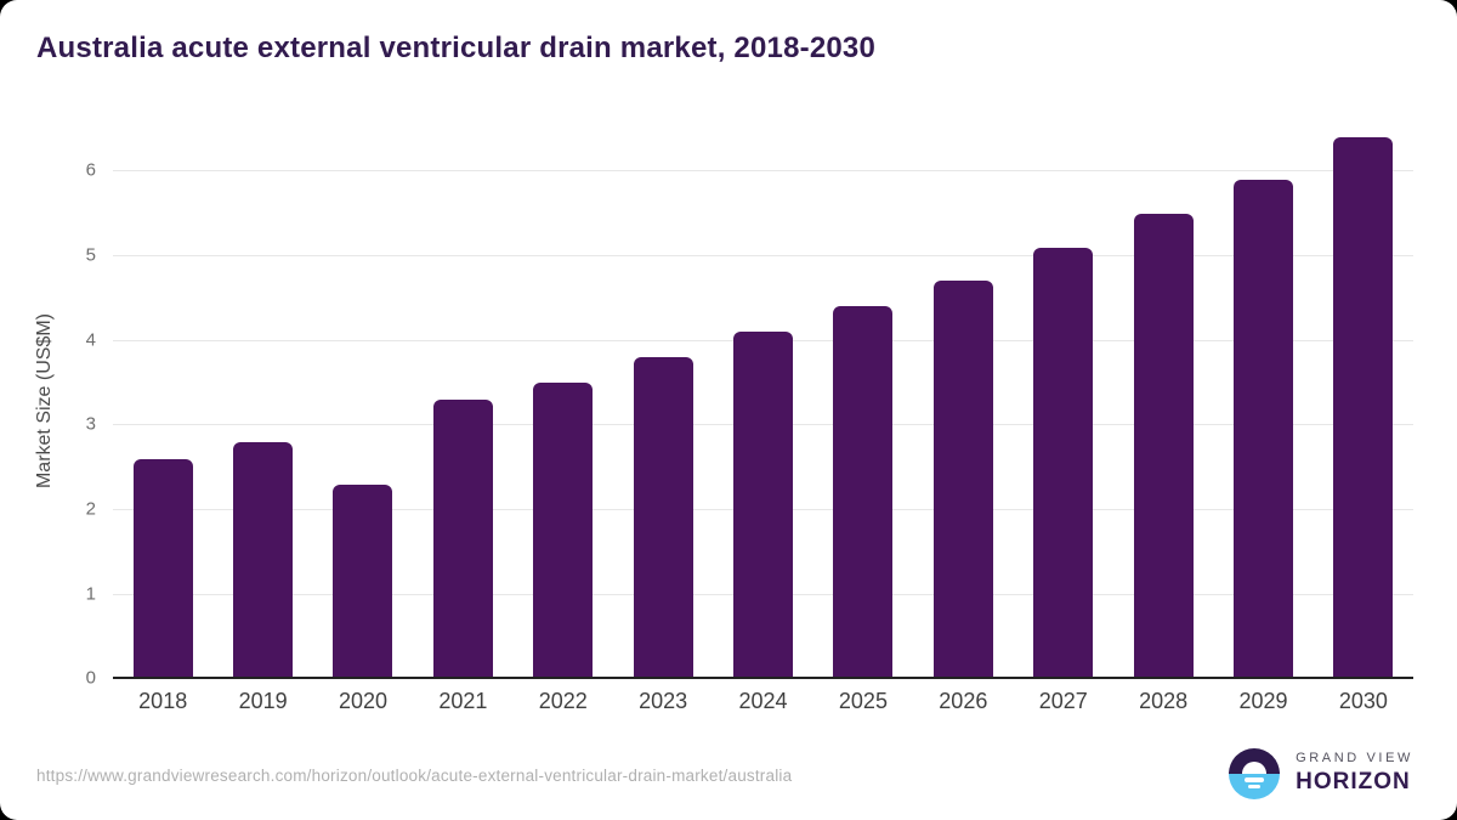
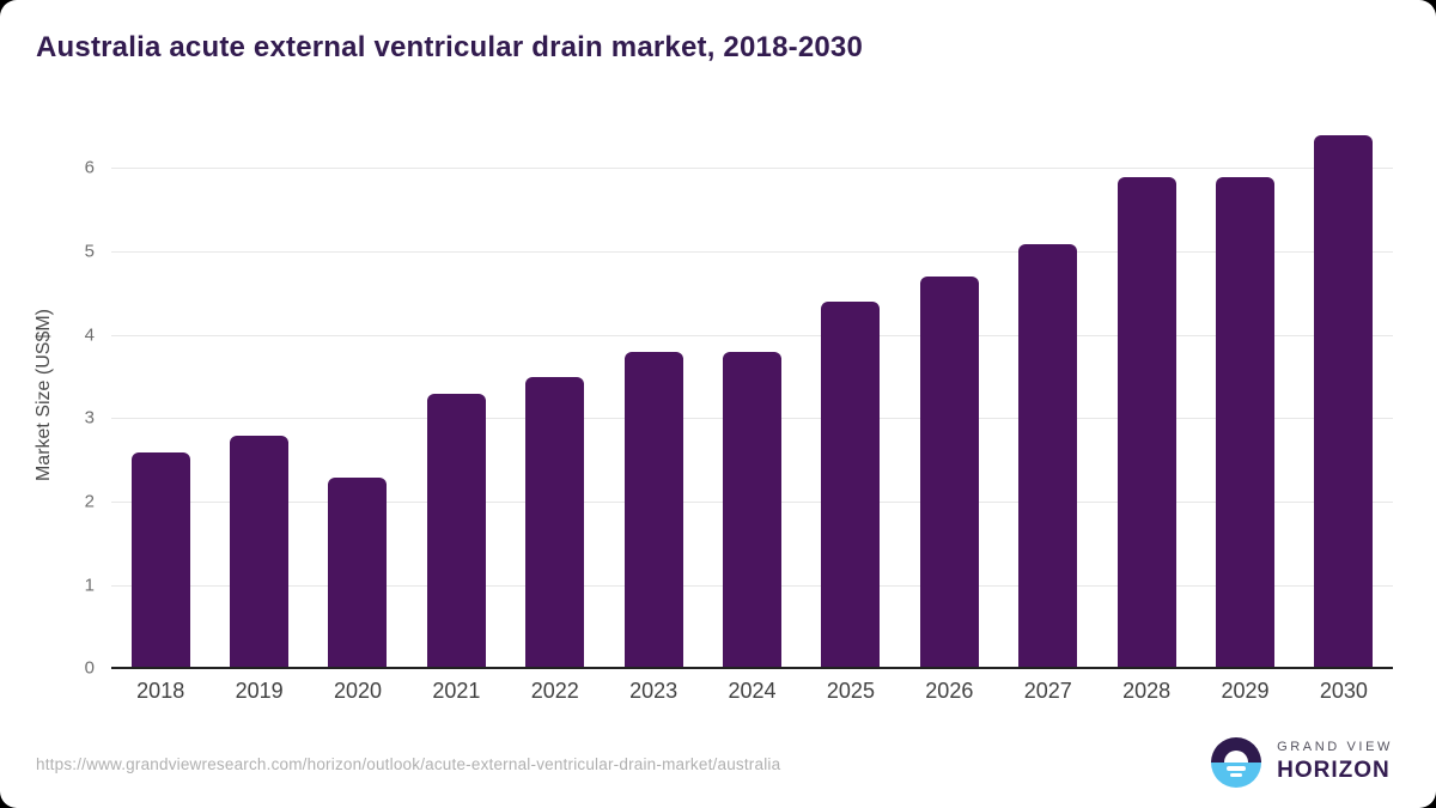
2024: 4.1 -> 3.8
2028: 5.5 -> 5.9
